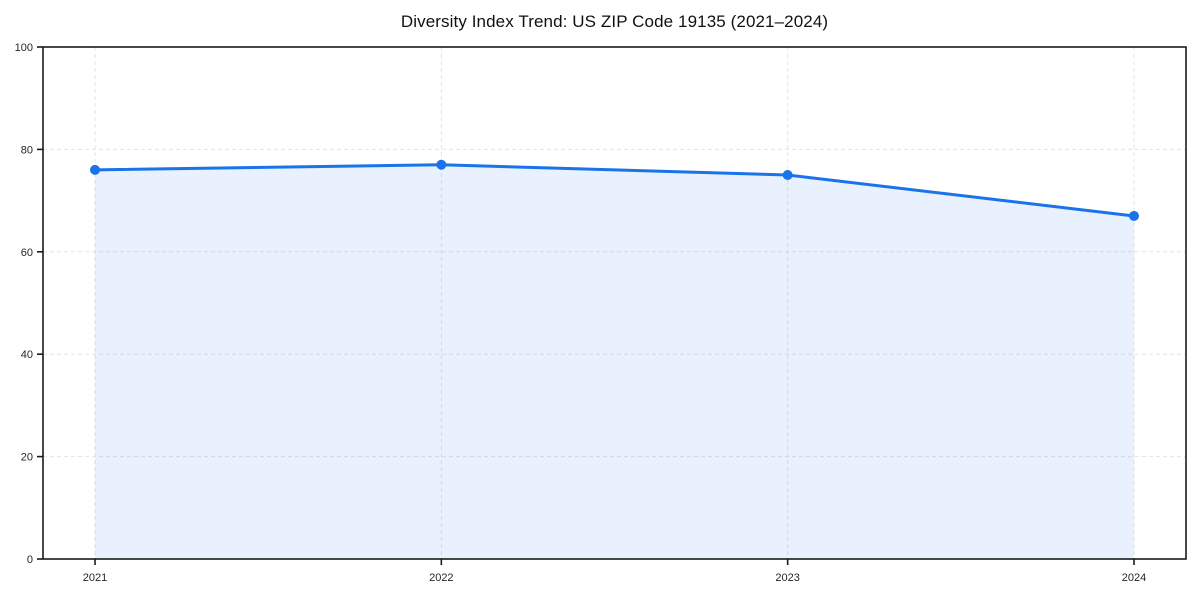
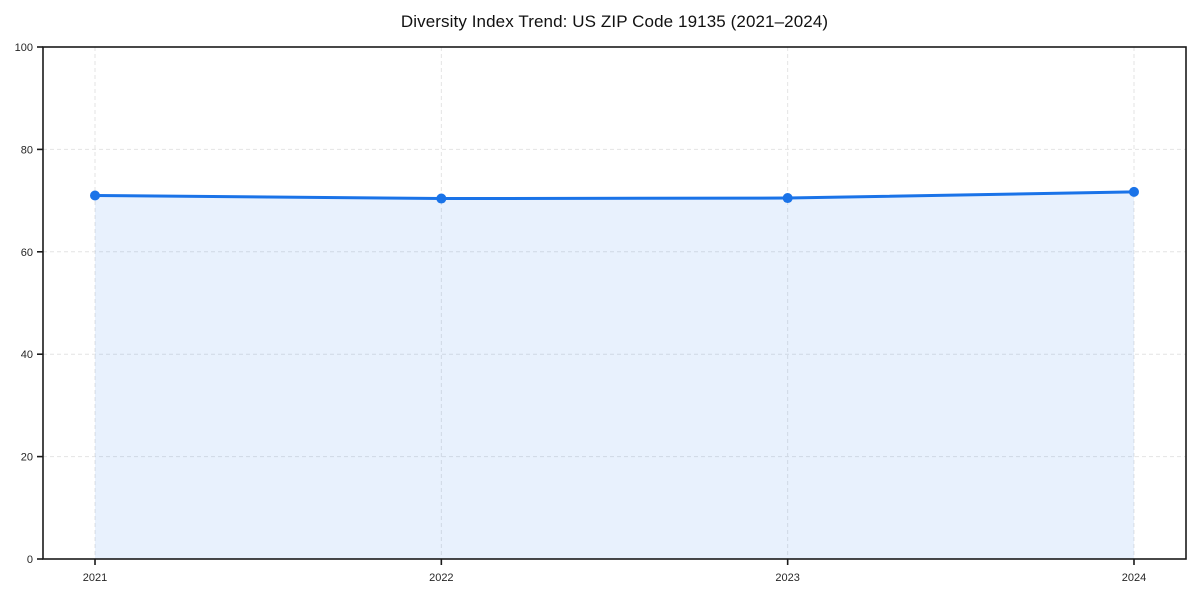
2021: 76 -> 71
2022: 77 -> 70
2023: 75 -> 70
2024: 67 -> 72
